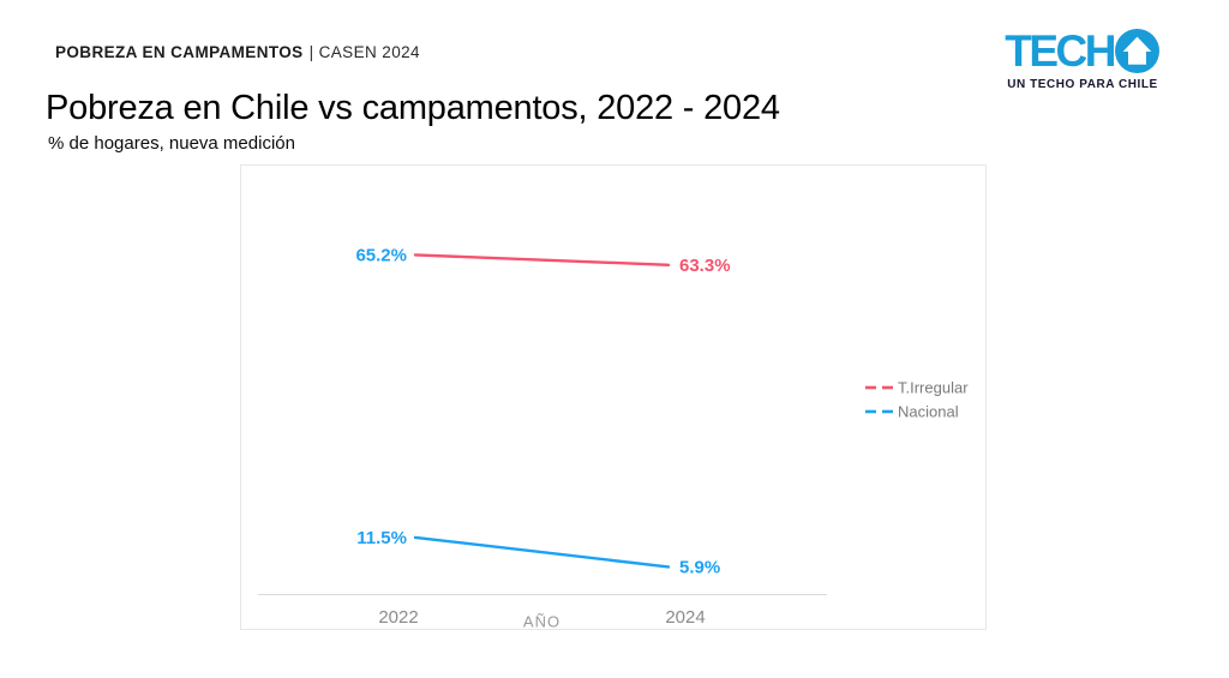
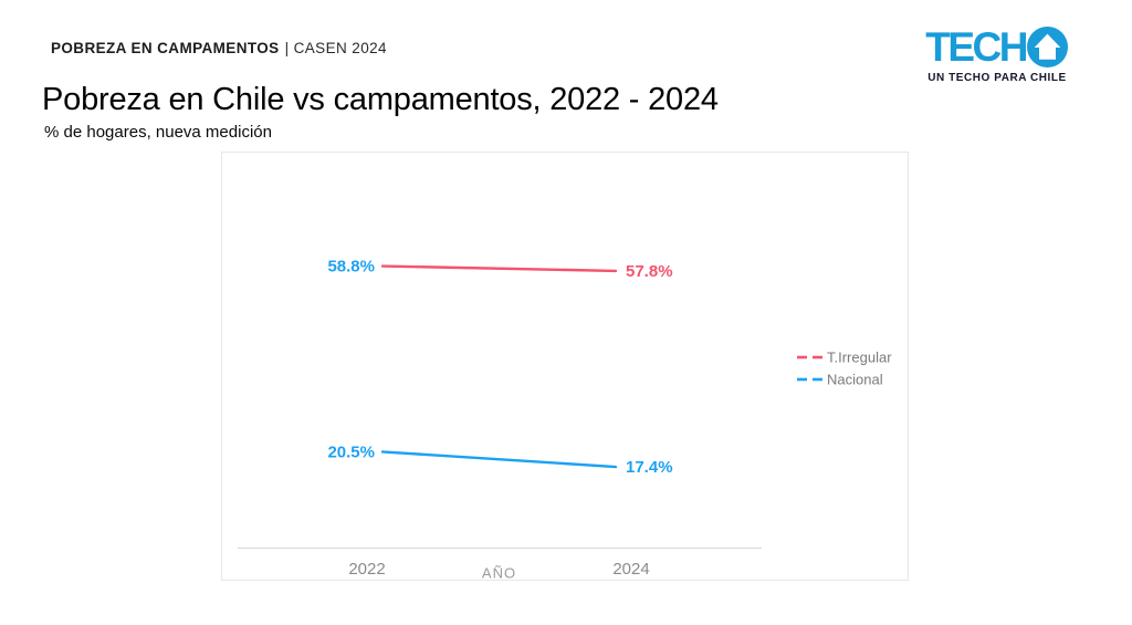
T.Irregular/2022: 65.2% -> 58.8%
Nacional/2022: 11.5% -> 20.5%
T.Irregular/2024: 63.3% -> 57.8%
Nacional/2024: 5.9% -> 17.4%
